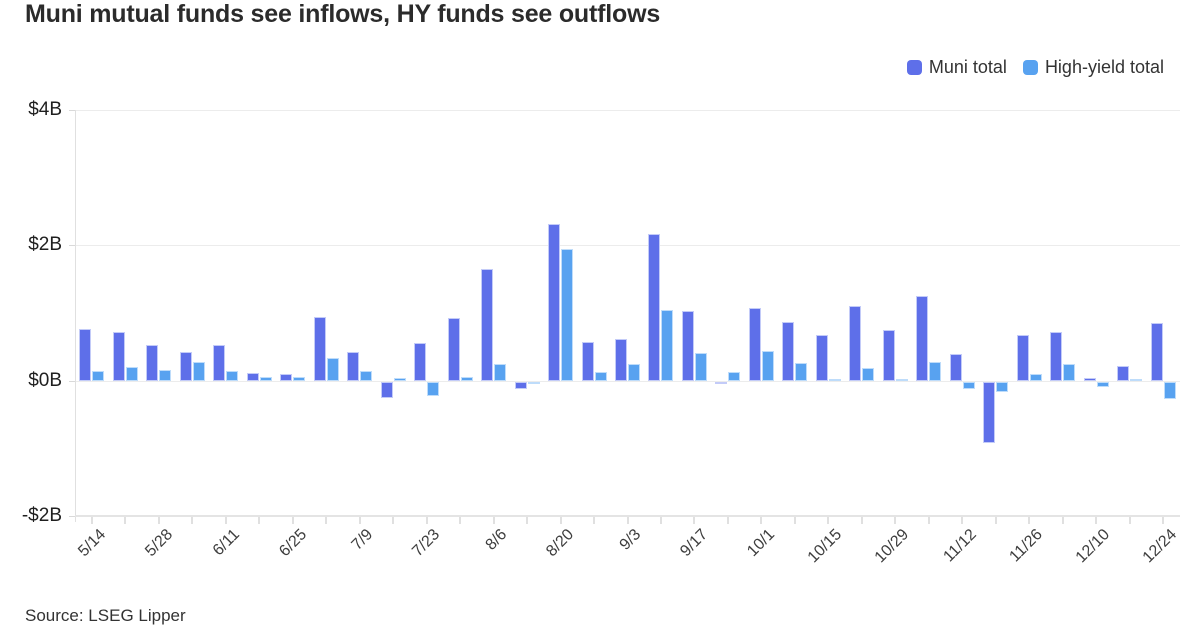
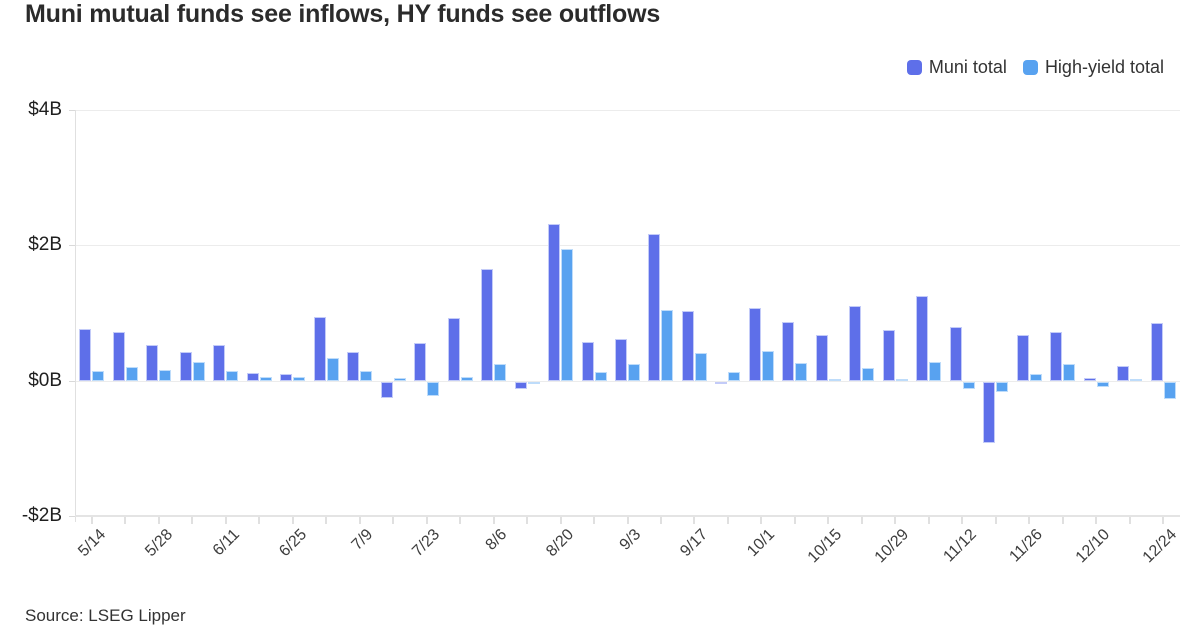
Muni total/11/12: $0.4B -> $0.8B
